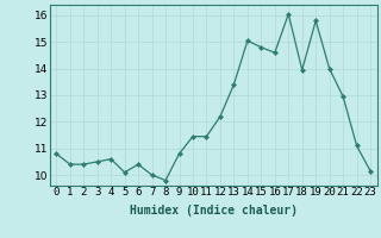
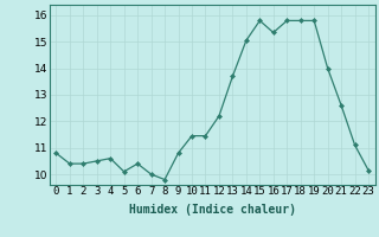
13: 13.40 -> 13.70
15: 14.80 -> 15.80
16: 14.60 -> 15.35
17: 16.05 -> 15.80
18: 13.95 -> 15.80
21: 12.95 -> 12.60
